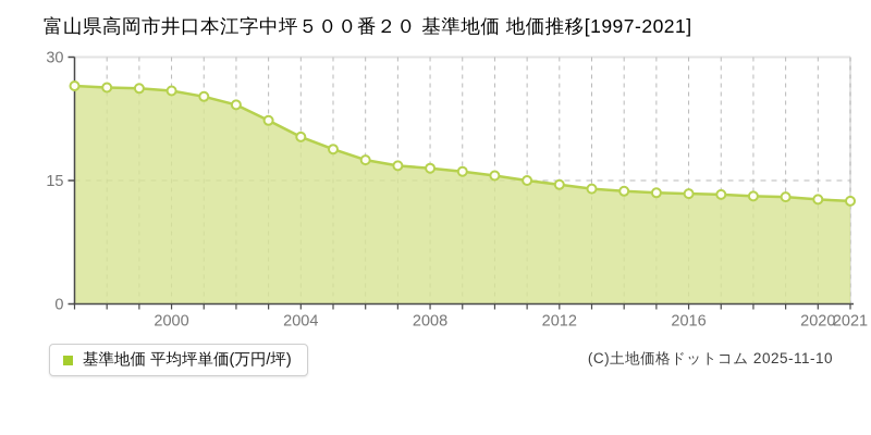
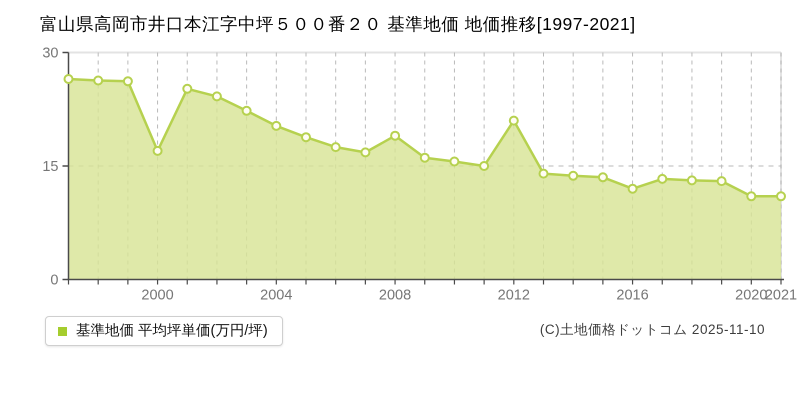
2000: 26 -> 17
2008: 16 -> 19
2012: 14 -> 21
2016: 13 -> 12
2020: 13 -> 11
2021: 12 -> 11
